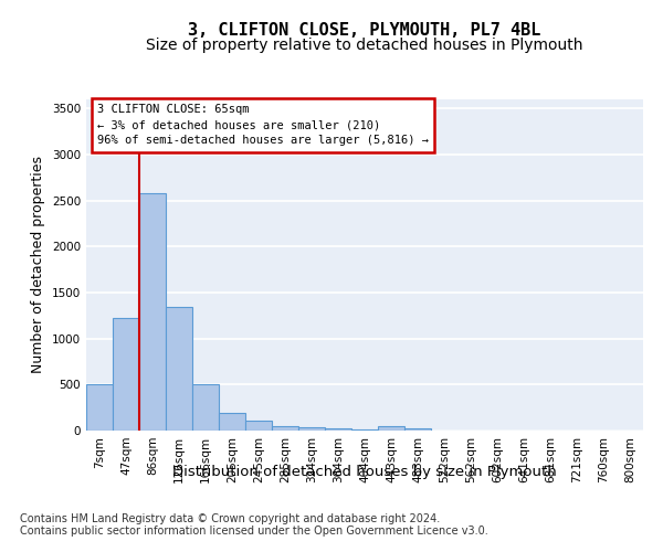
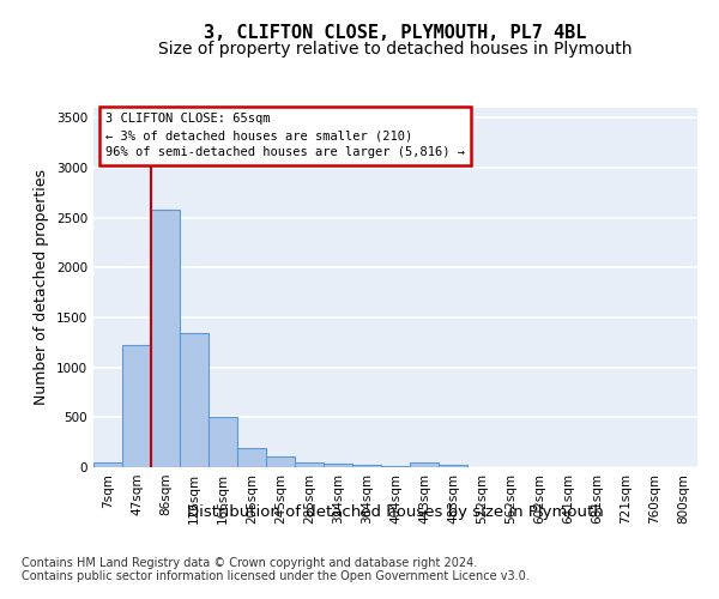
7sqm: 500 -> 50
